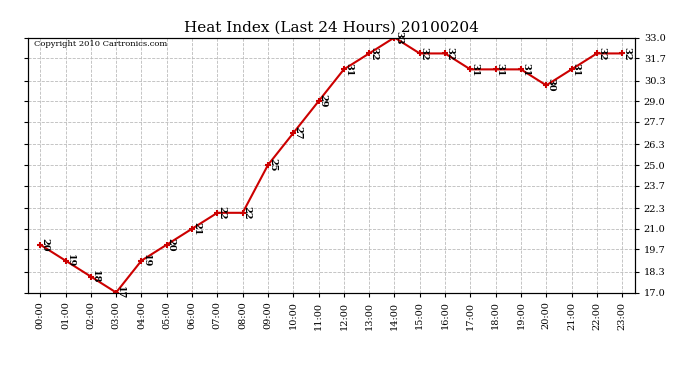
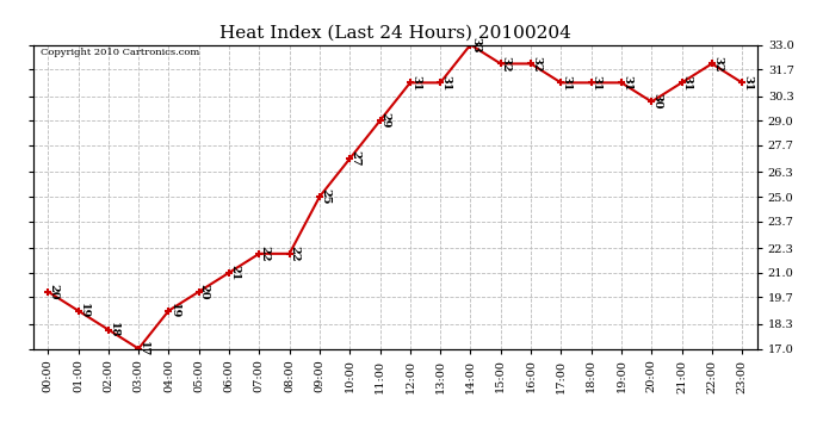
13:00: 32 -> 31
23:00: 32 -> 31
